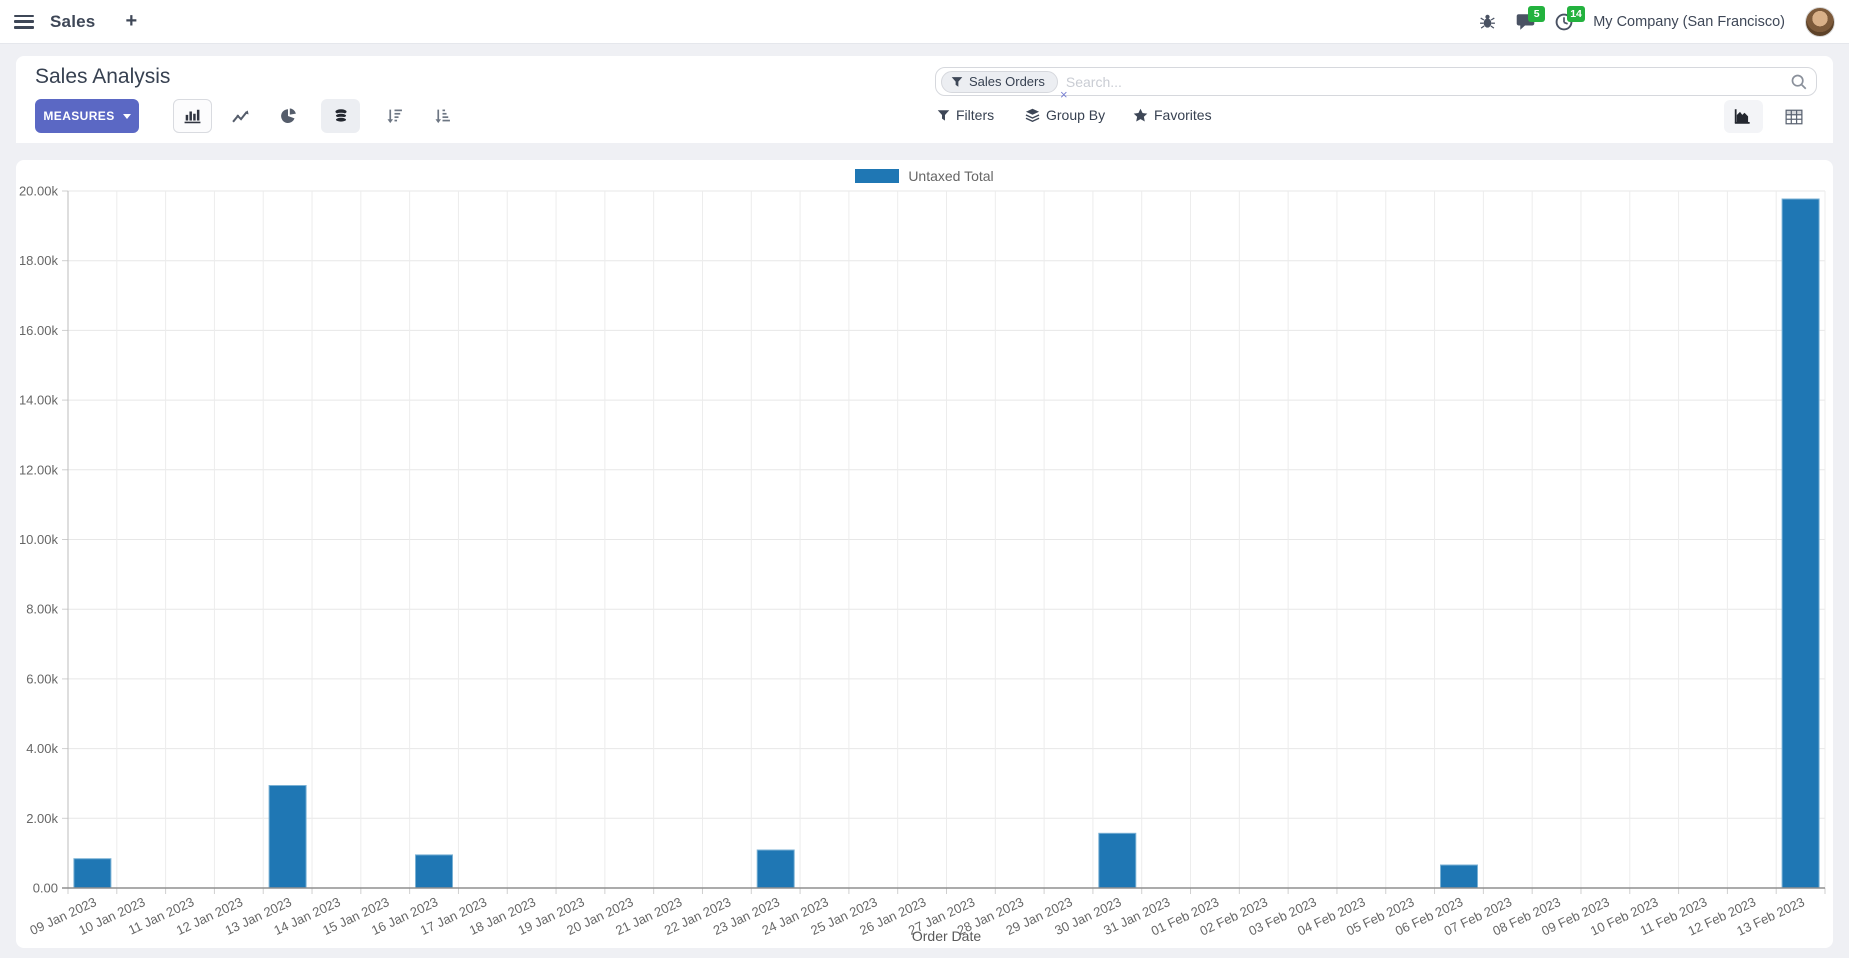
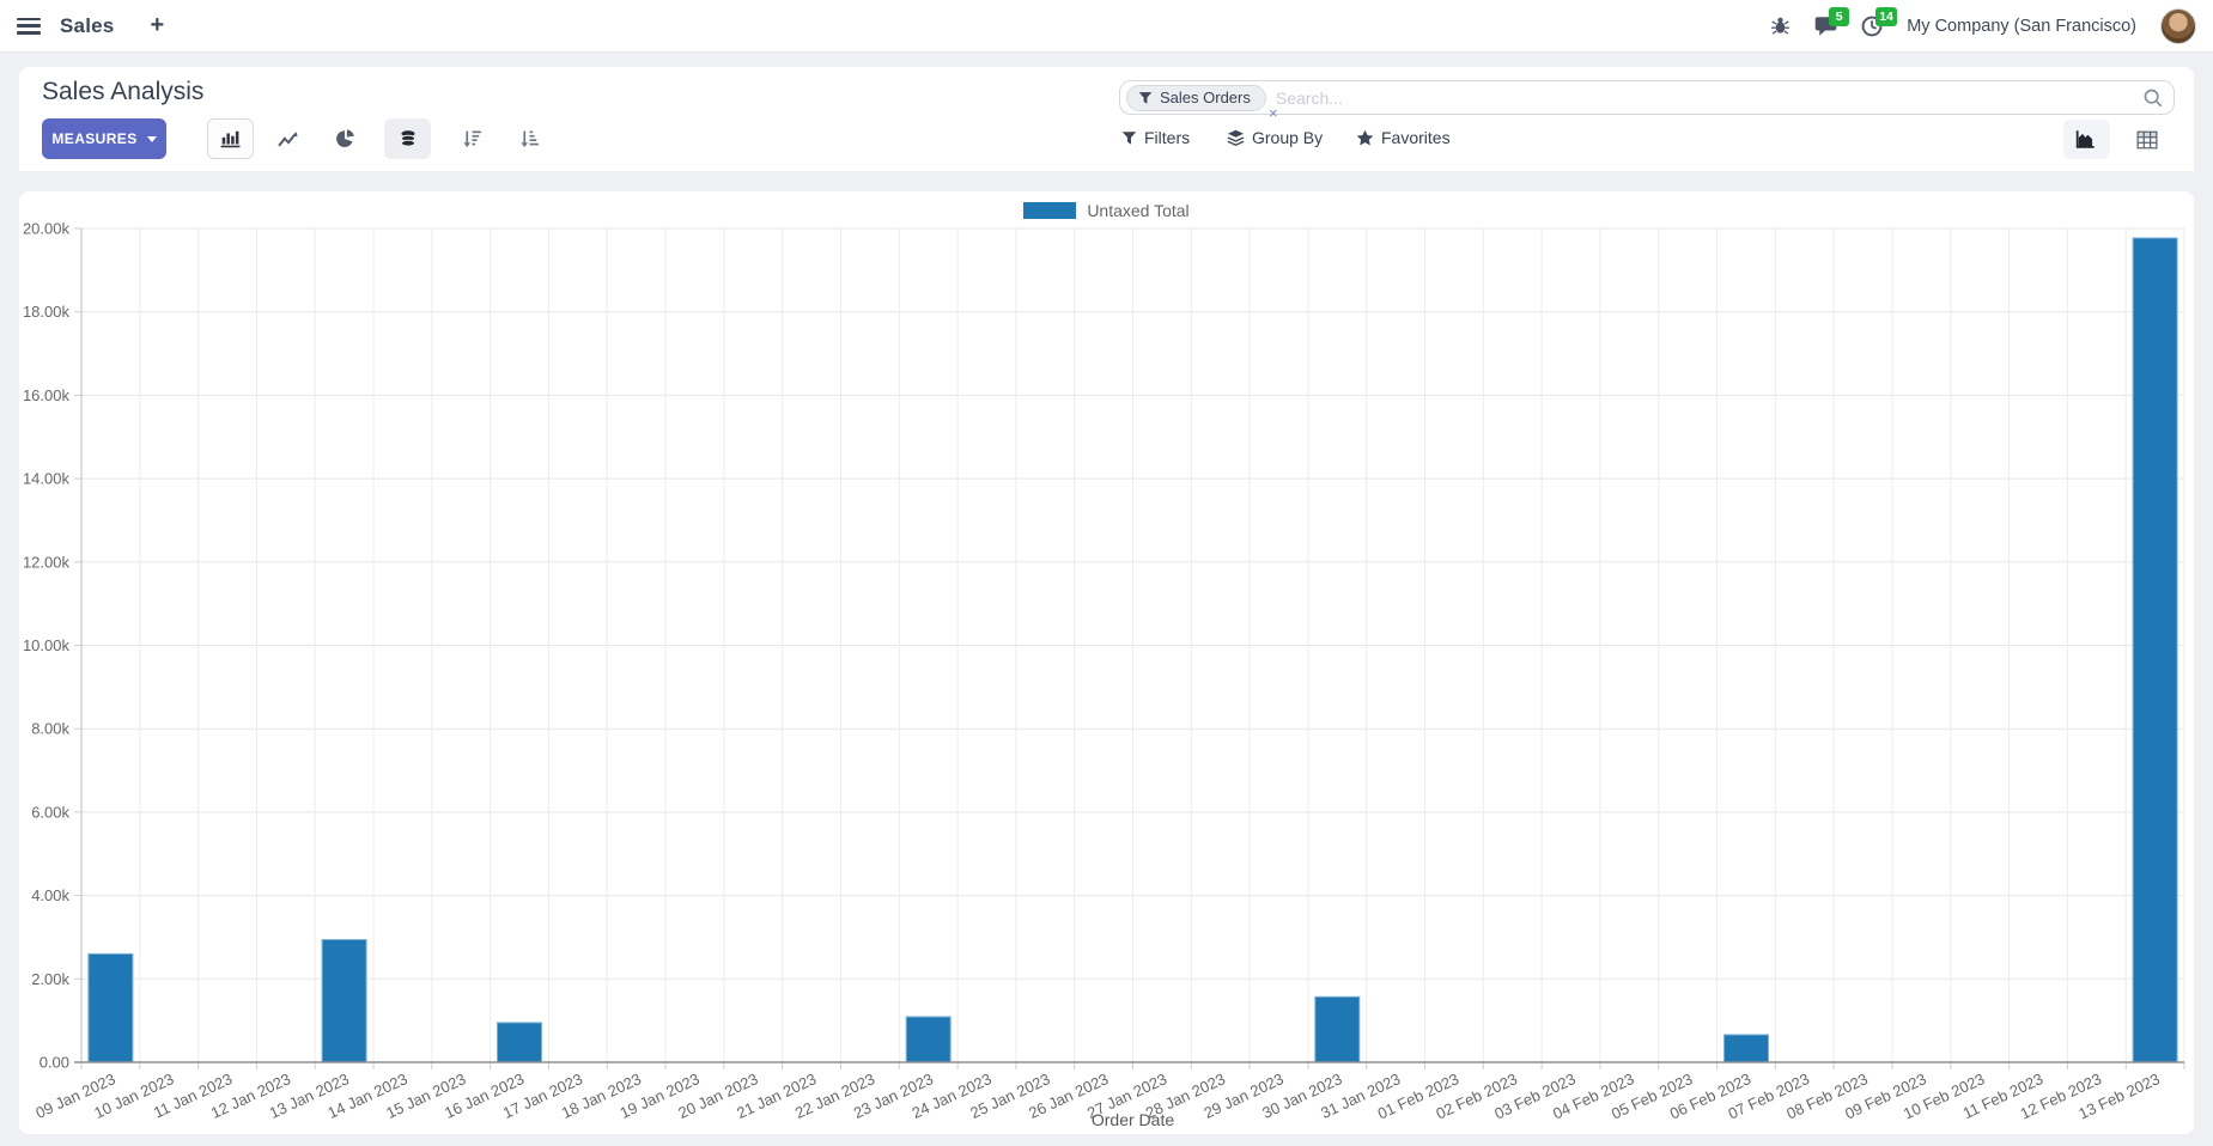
09 Jan 2023: 0.8k -> 2.6k
